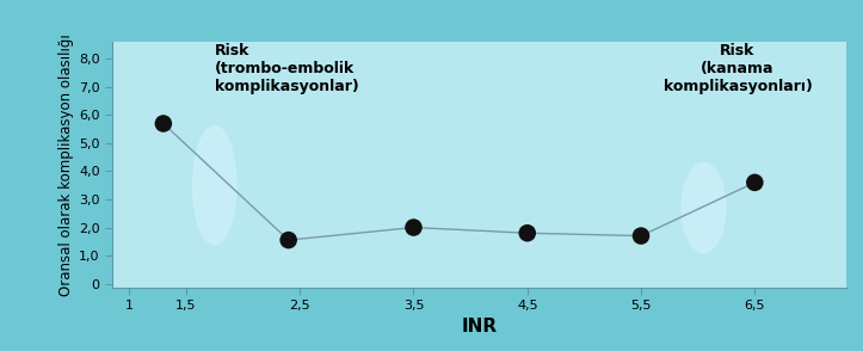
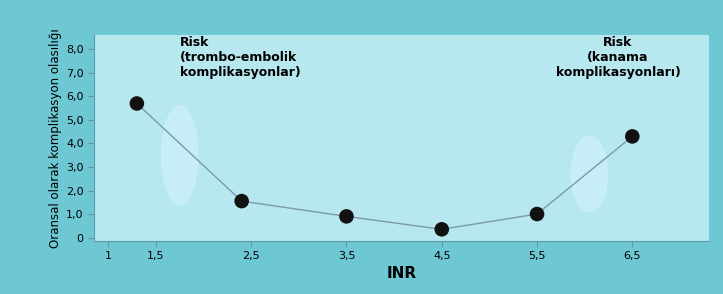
3,5: 2,00 -> 0,90
4,5: 1,80 -> 0,35
5,5: 1,70 -> 1,00
6,5: 3,60 -> 4,30
